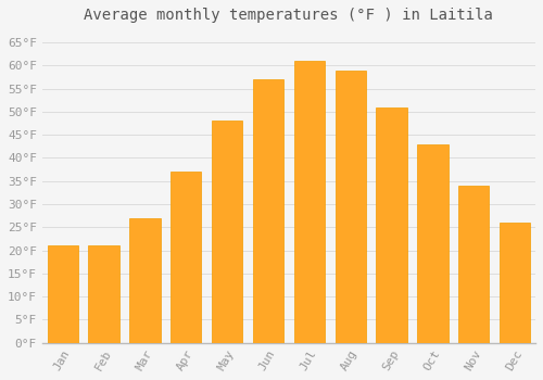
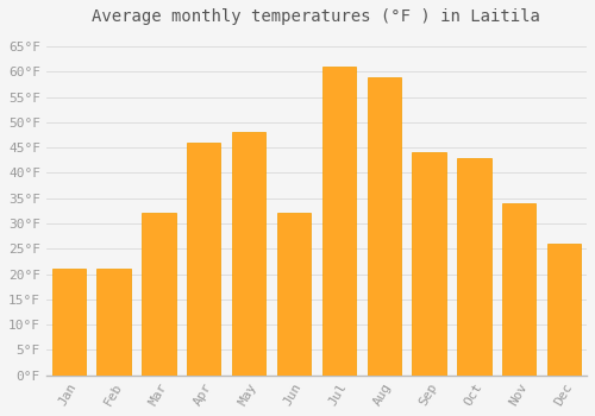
Mar: 27°F -> 32°F
Apr: 37°F -> 46°F
Jun: 57°F -> 32°F
Sep: 51°F -> 44°F
